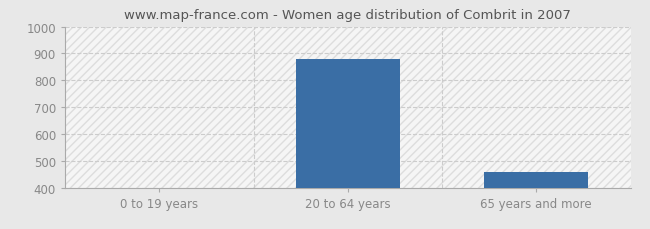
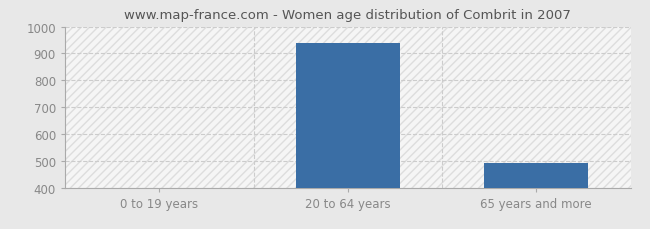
20 to 64 years: 880 -> 940
65 years and more: 460 -> 490
